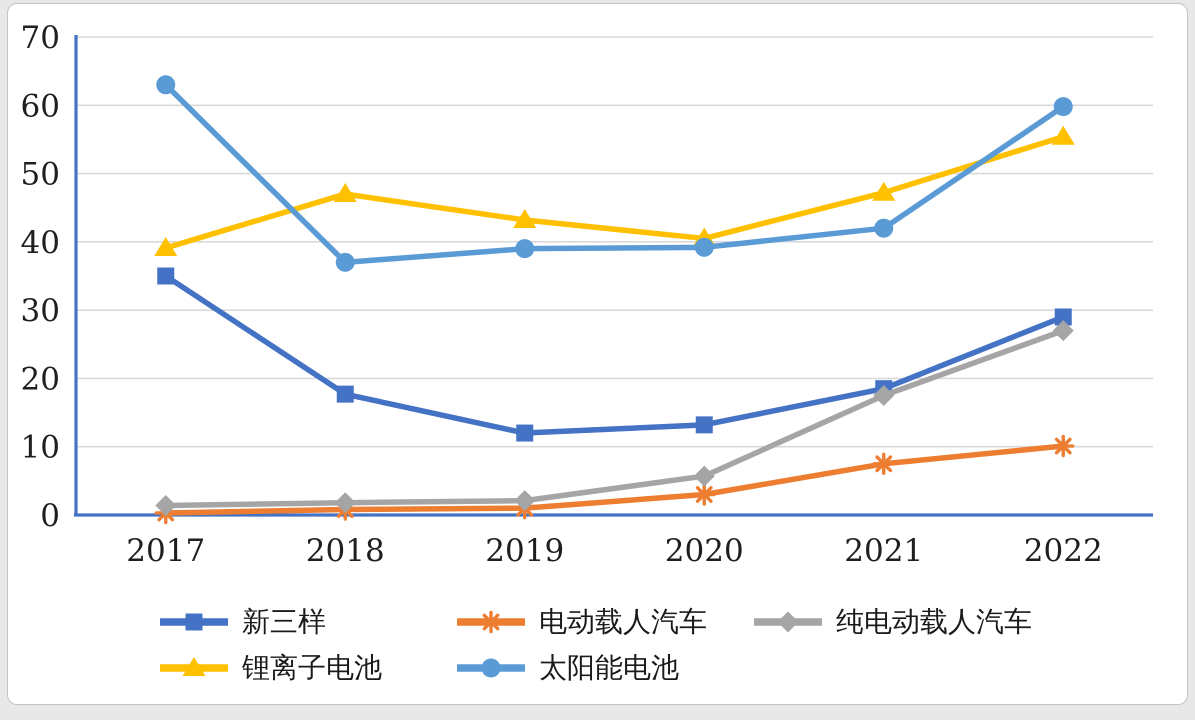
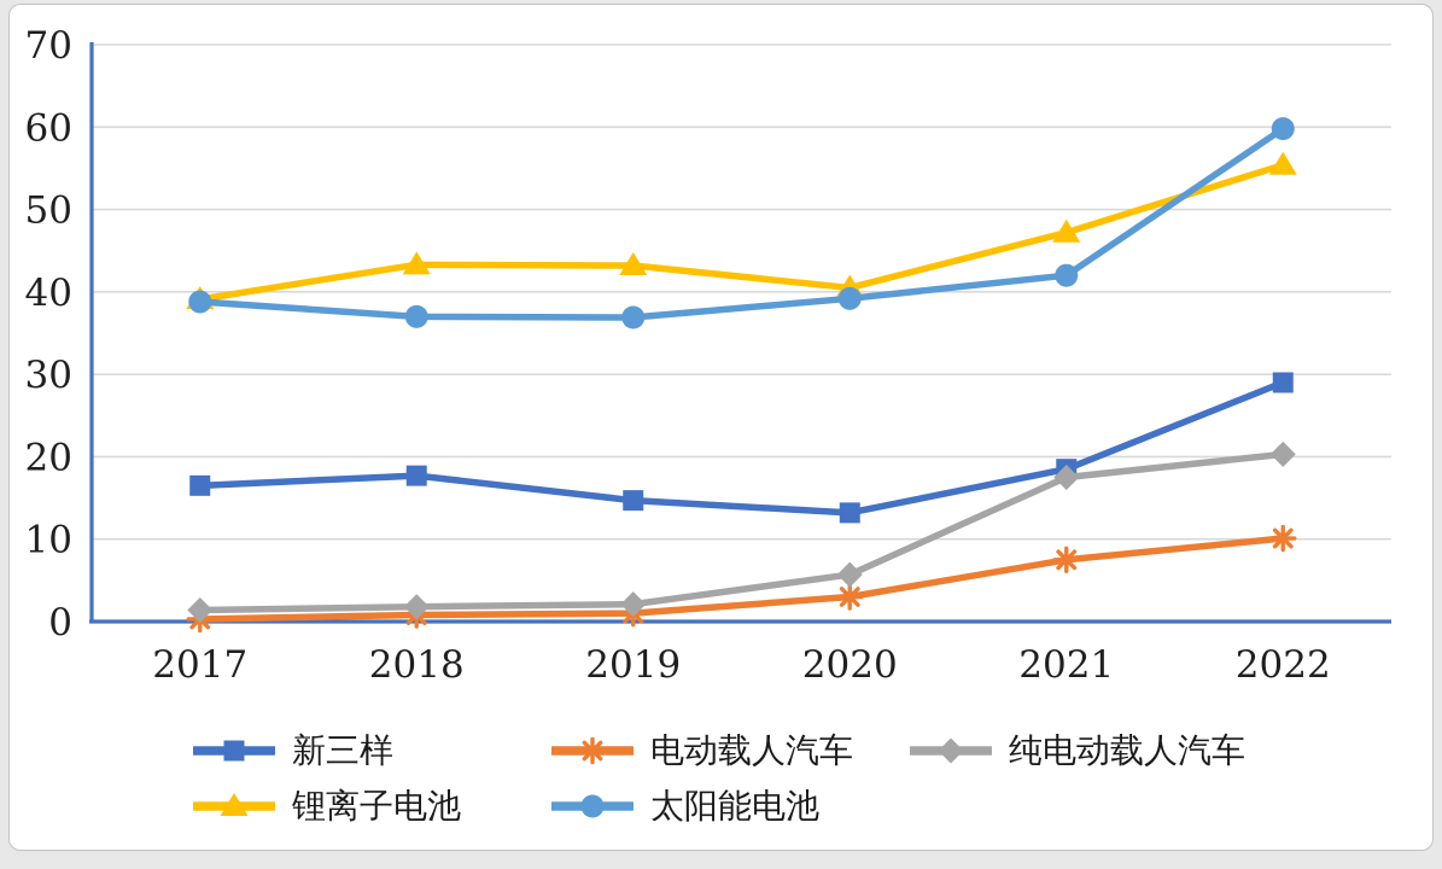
新三样/2017: 35 -> 16
太阳能电池/2017: 63 -> 39
锂离子电池/2018: 47 -> 43
新三样/2019: 12 -> 15
太阳能电池/2019: 39 -> 37
纯电动载人汽车/2022: 27 -> 20
